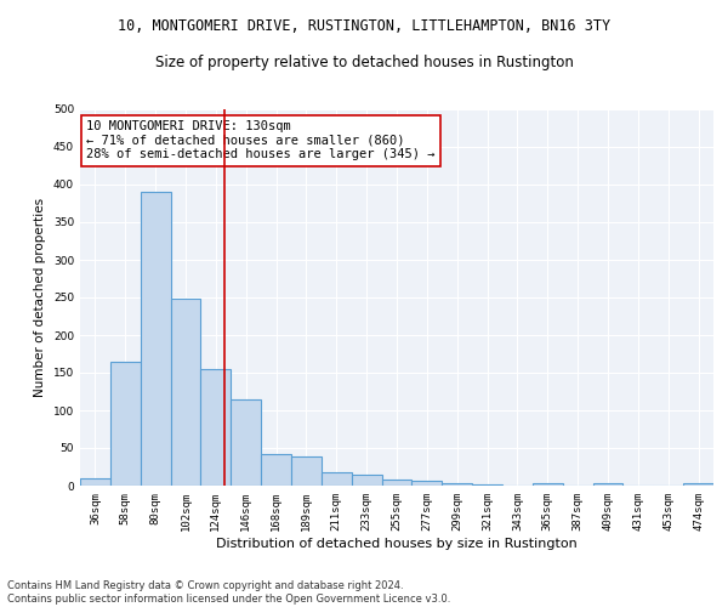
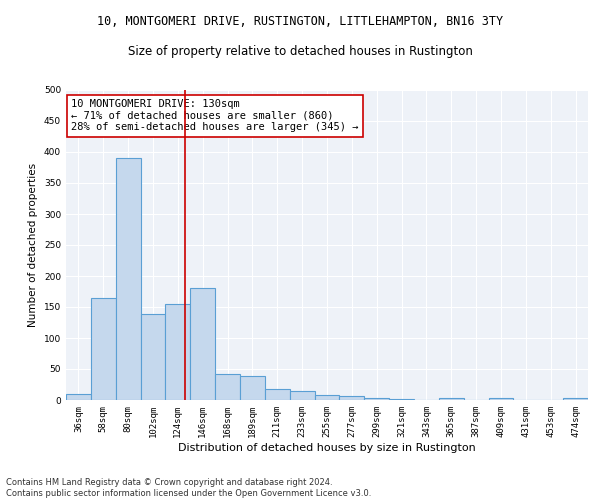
102sqm: 248 -> 138
146sqm: 115 -> 180
